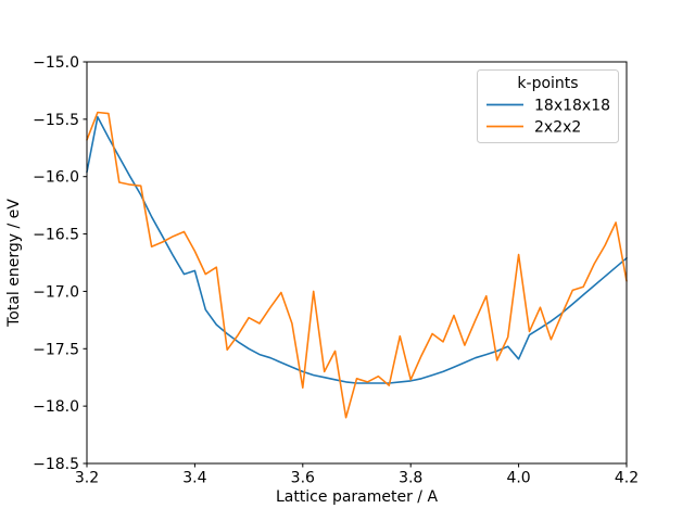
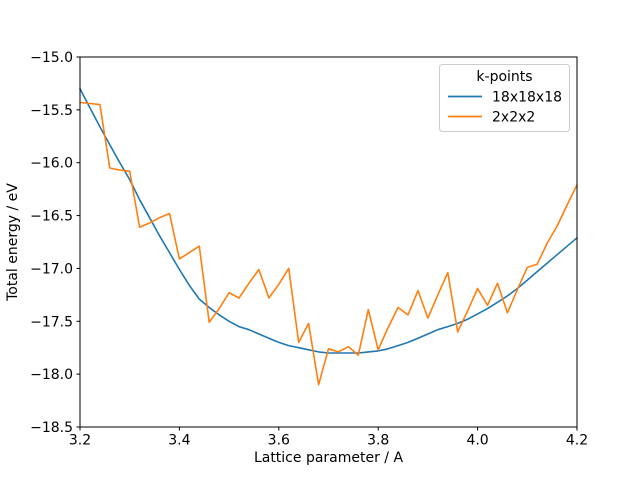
18x18x18/3.2: -15.96 -> -15.30
2x2x2/3.2: -15.68 -> -15.43
18x18x18/3.4: -16.82 -> -17.01
2x2x2/3.4: -16.65 -> -16.91
2x2x2/3.6: -17.84 -> -17.15
18x18x18/4.0: -17.59 -> -17.43
2x2x2/4.0: -16.68 -> -17.19
2x2x2/4.2: -16.91 -> -16.21
